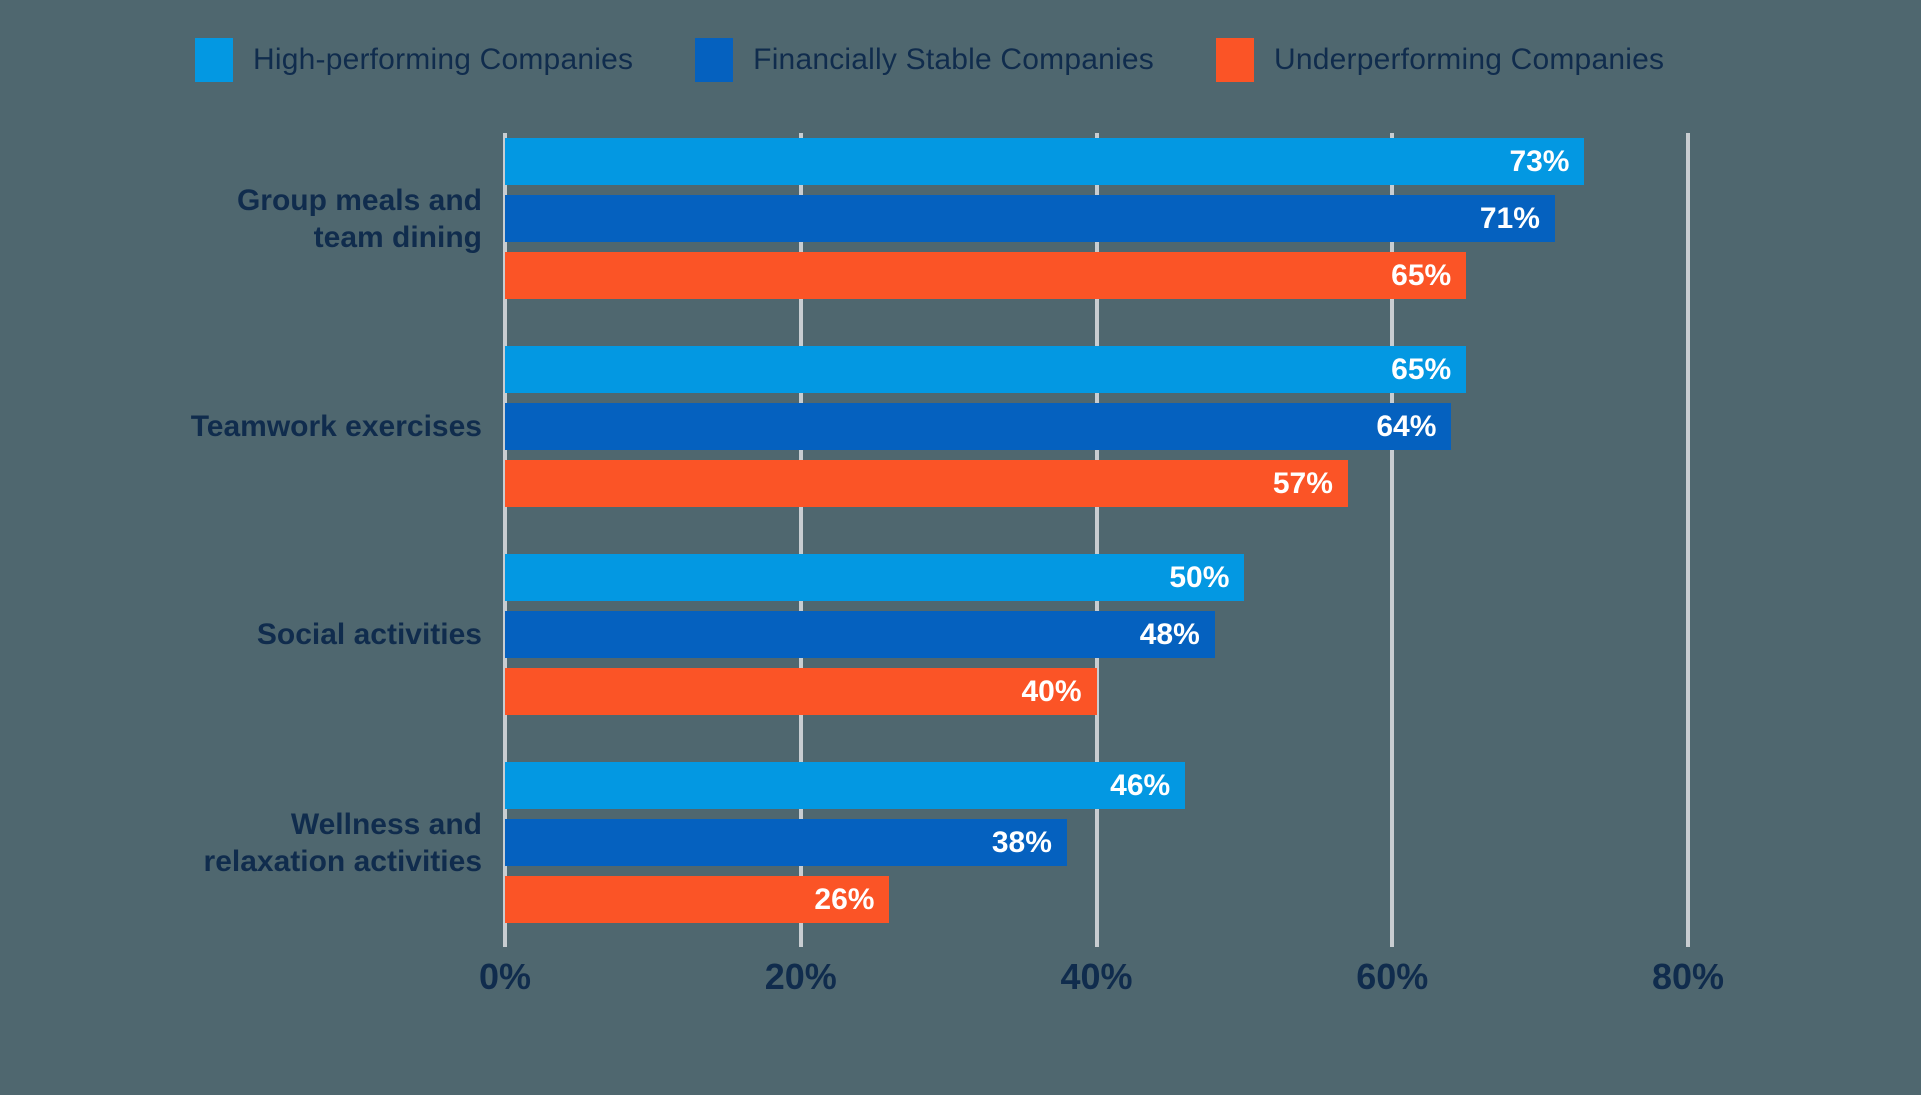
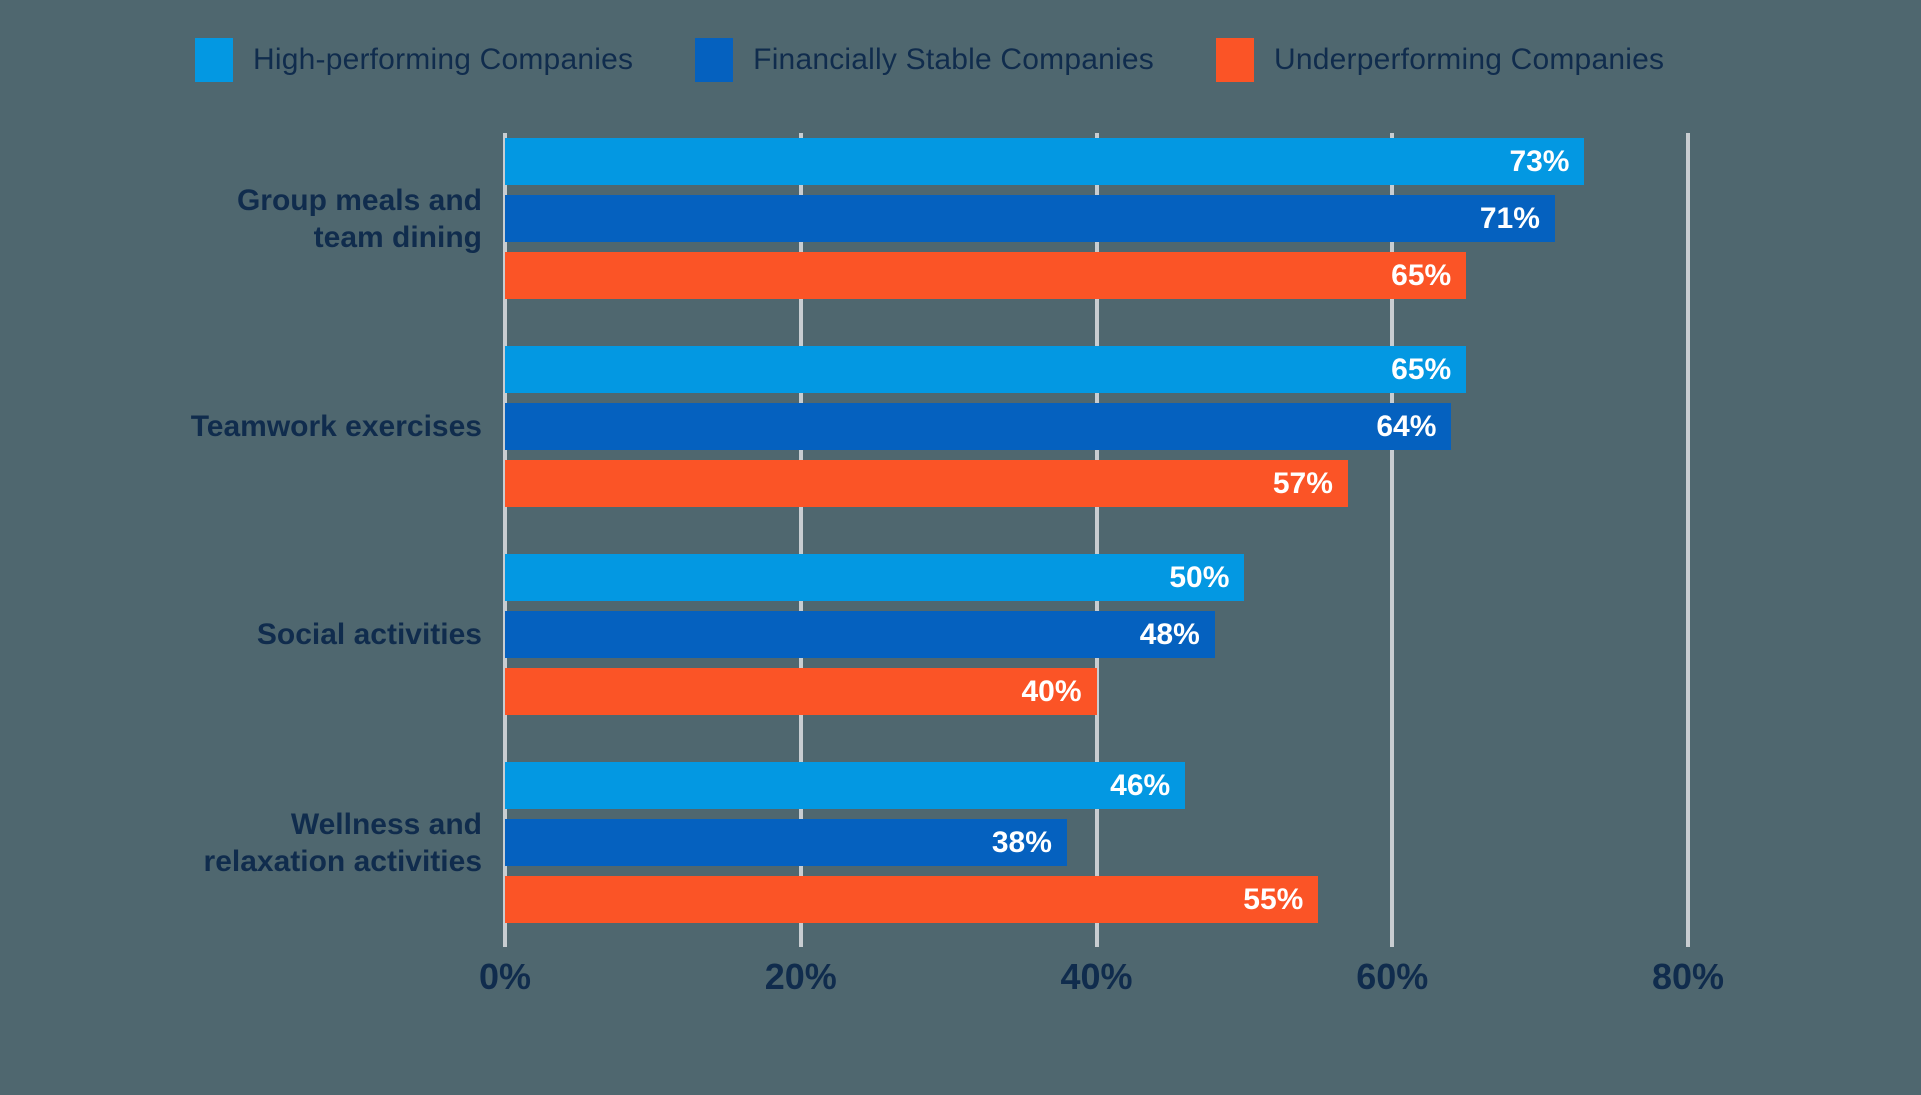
Underperforming Companies/Wellness and relaxation activities: 26% -> 55%
